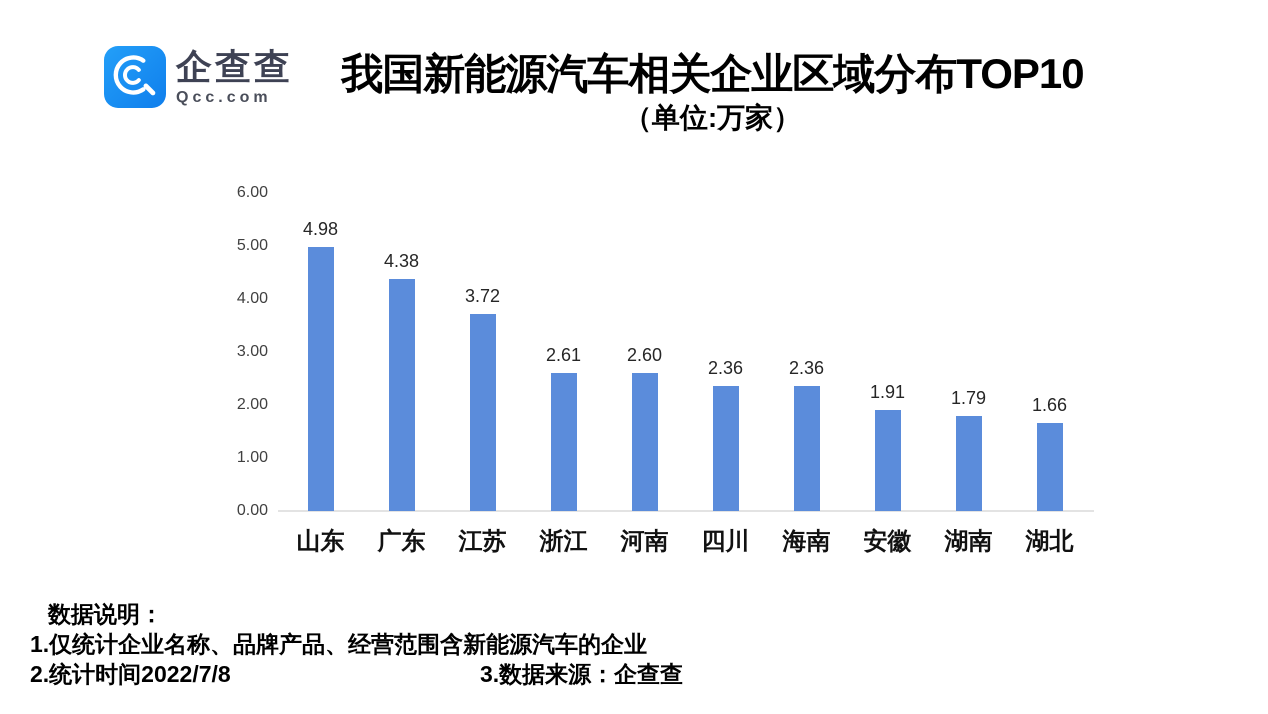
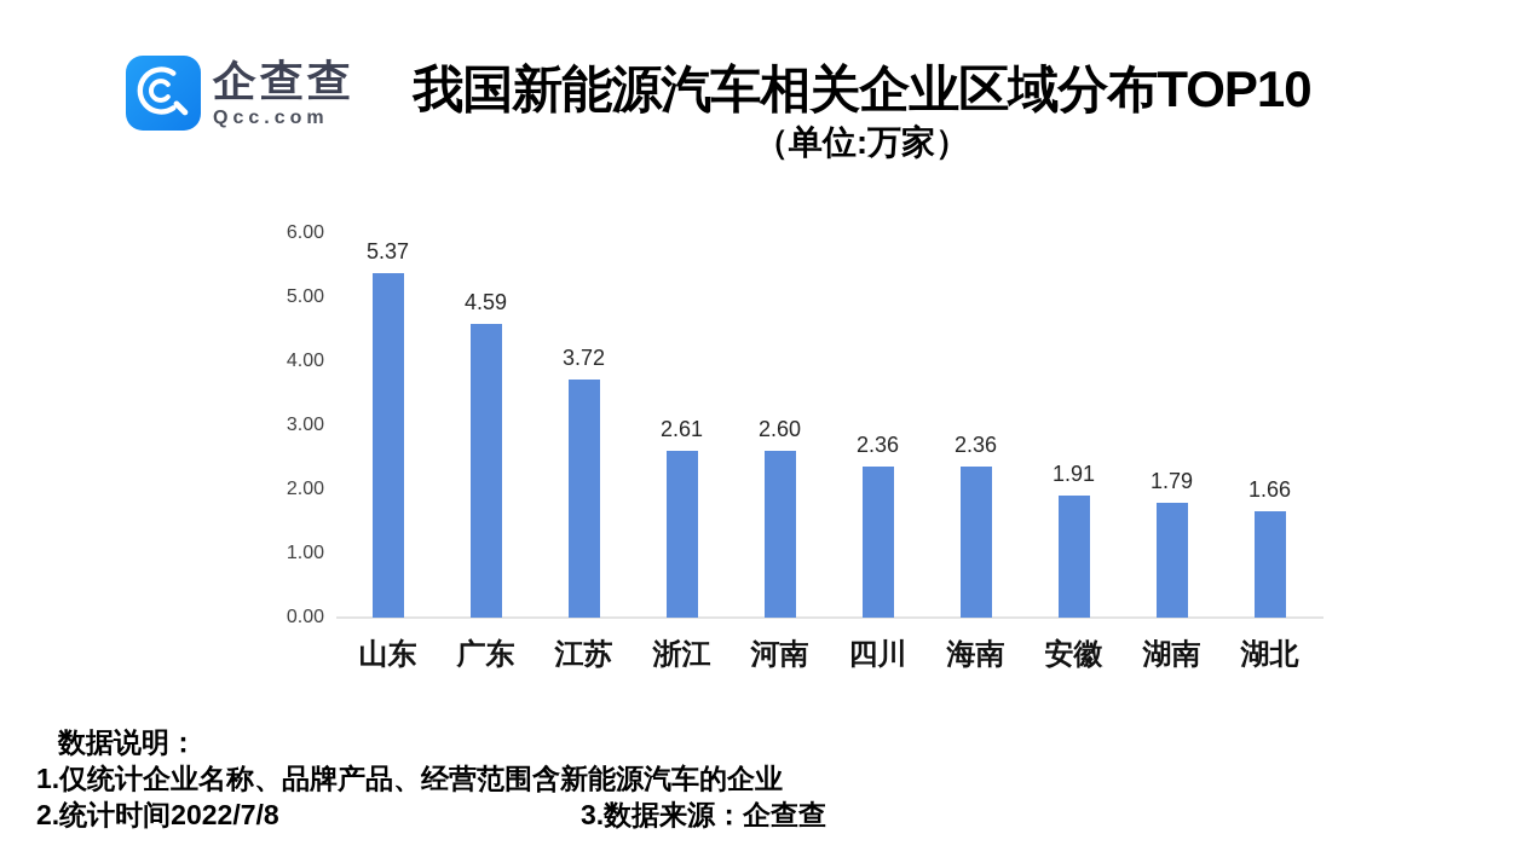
山东: 4.98 -> 5.37
广东: 4.38 -> 4.59
